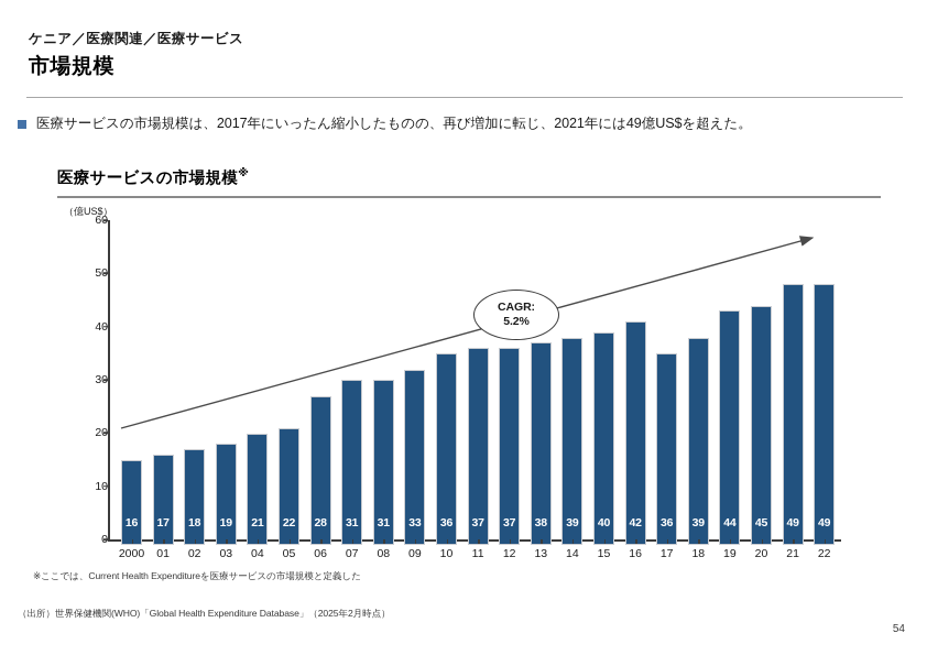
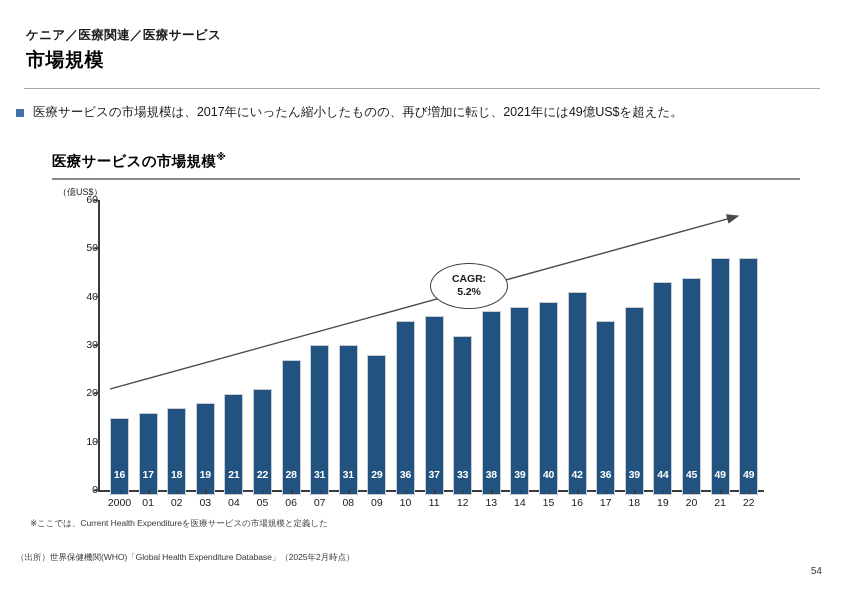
09: 33 -> 29
12: 37 -> 33
